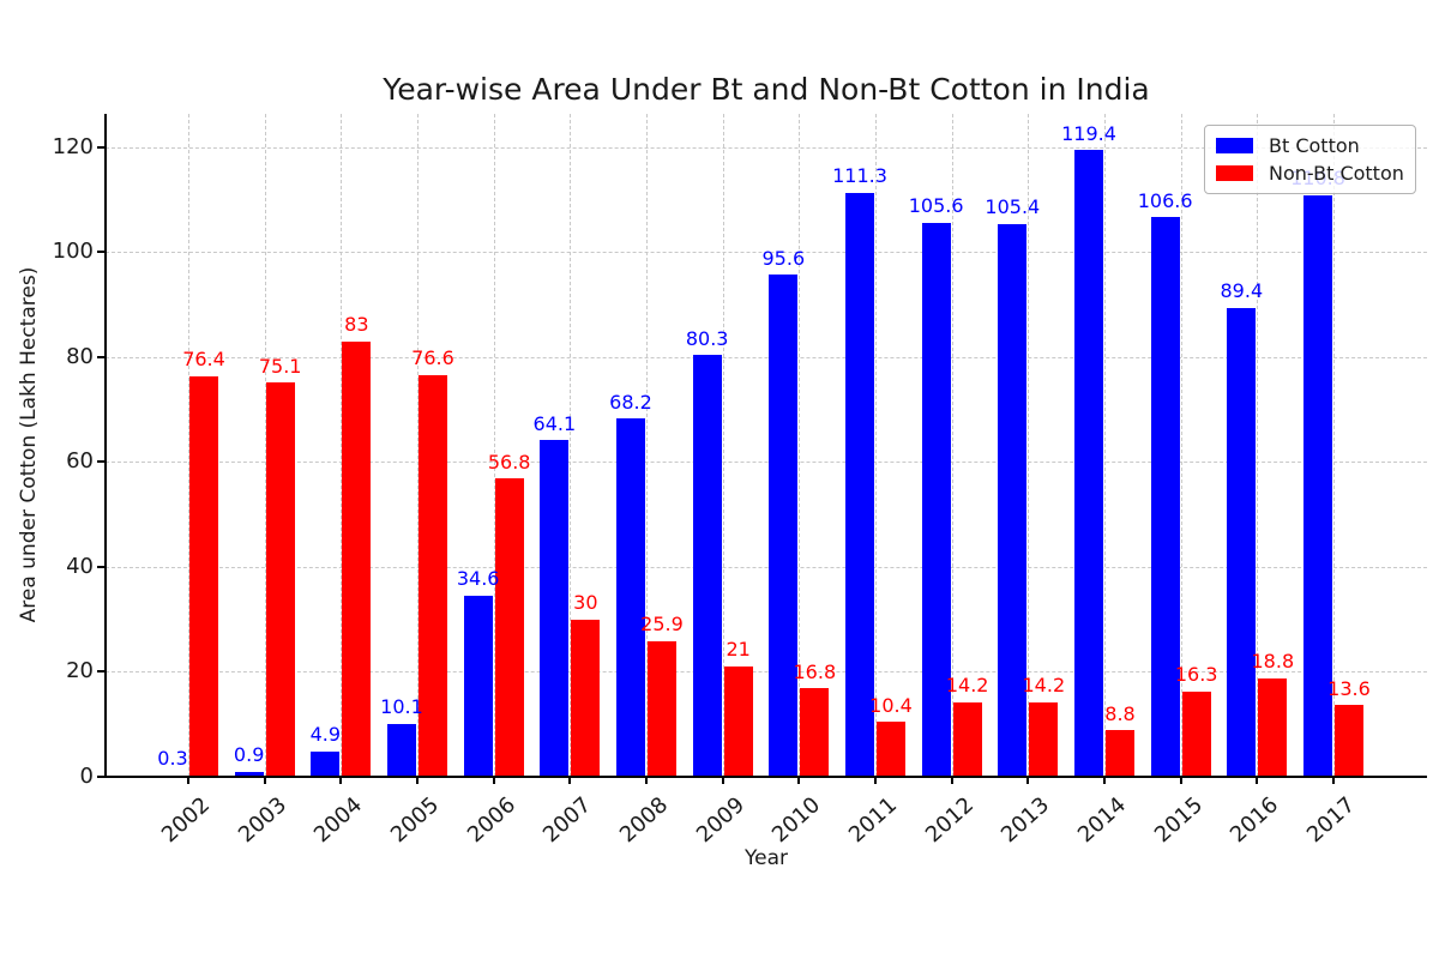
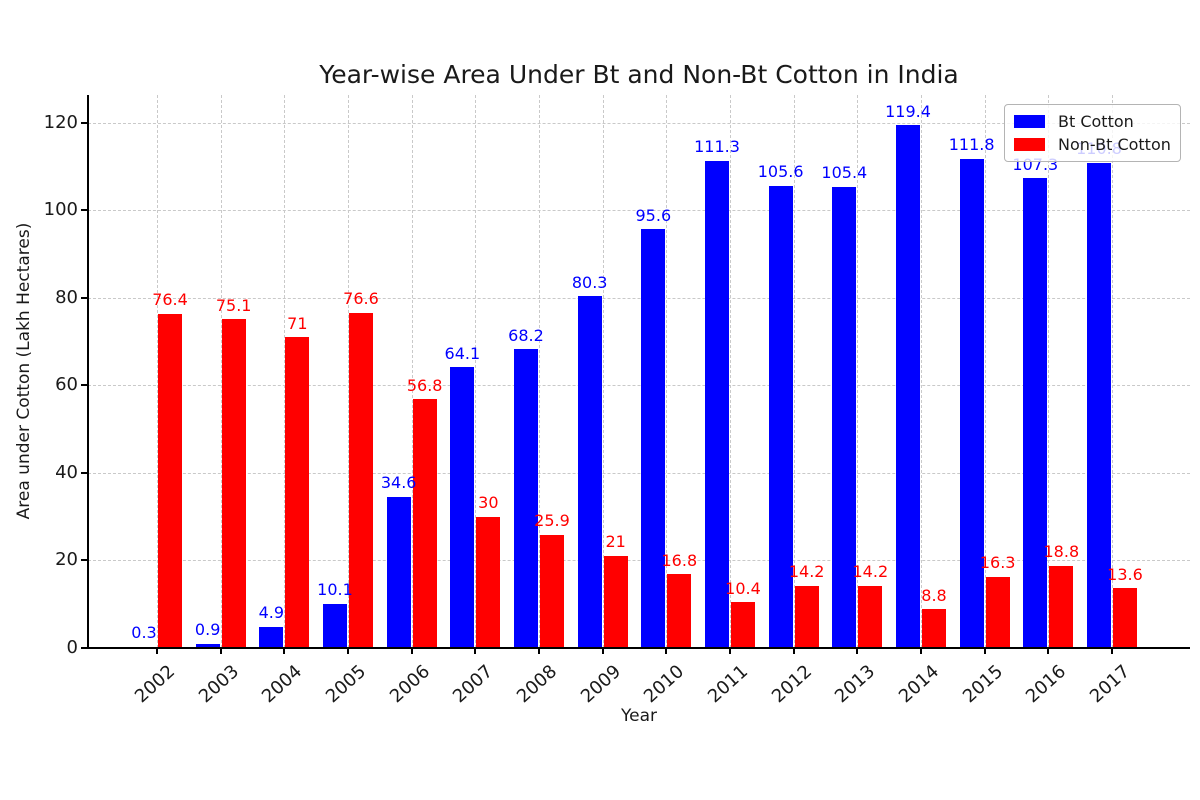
Non-Bt Cotton/2004: 83 -> 71
Bt Cotton/2015: 106.6 -> 111.8
Bt Cotton/2016: 89.4 -> 107.3
